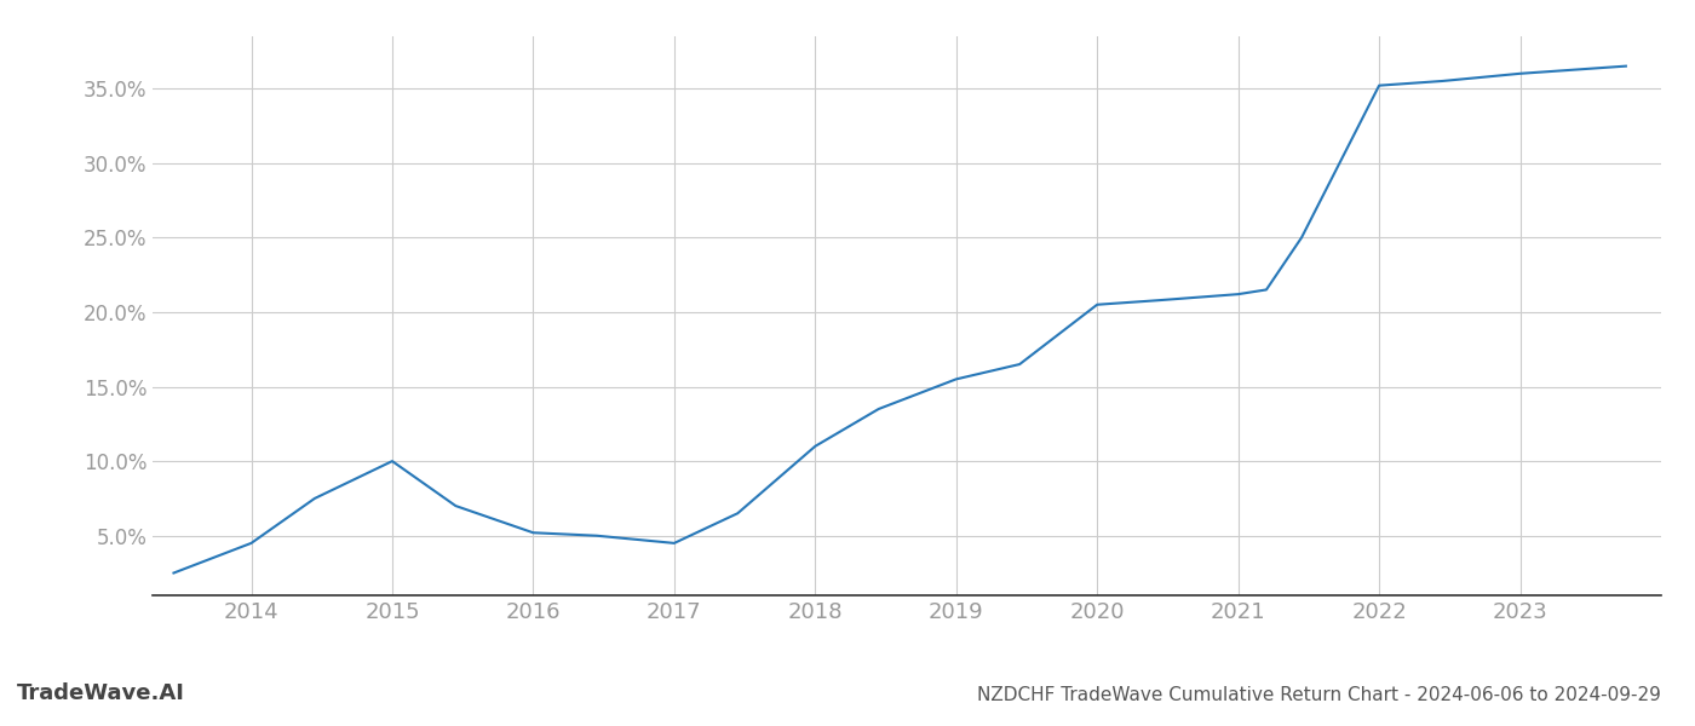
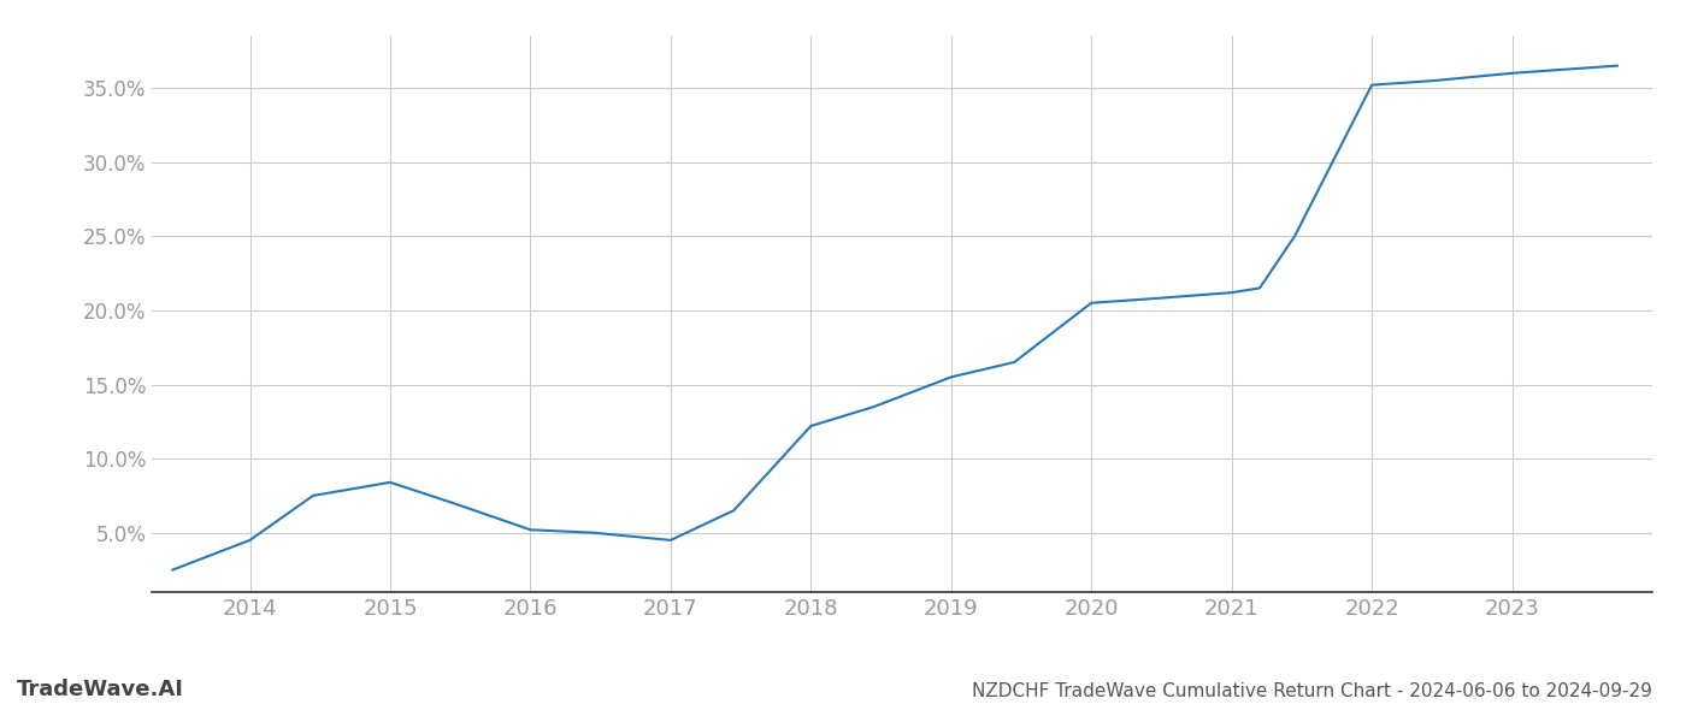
2015: 10.0% -> 8.4%
2018: 11.0% -> 12.2%
